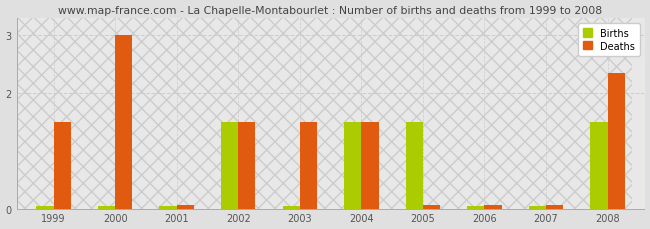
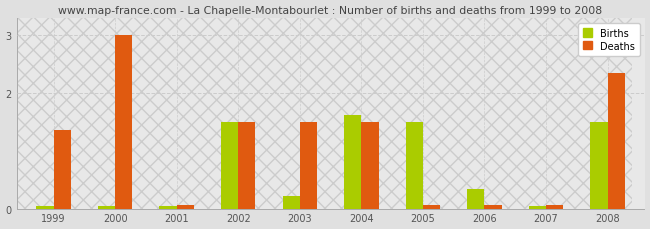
Deaths/1999: 1.50 -> 1.36
Births/2003: 0.04 -> 0.22
Births/2004: 1.50 -> 1.62
Births/2006: 0.04 -> 0.34
